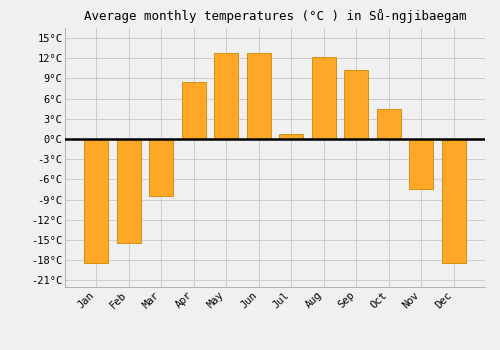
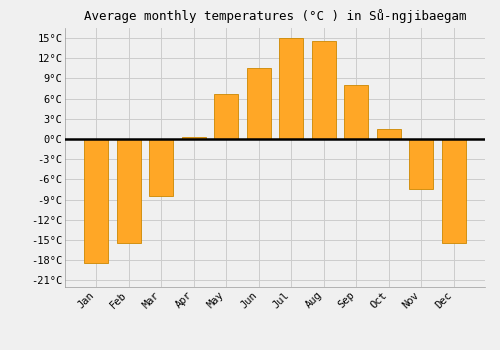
Apr: 8.4°C -> 0.3°C
May: 12.8°C -> 6.7°C
Jun: 12.8°C -> 10.5°C
Jul: 0.8°C -> 15.0°C
Aug: 12.2°C -> 14.5°C
Sep: 10.2°C -> 8.0°C
Oct: 4.4°C -> 1.5°C
Dec: -18.4°C -> -15.5°C
